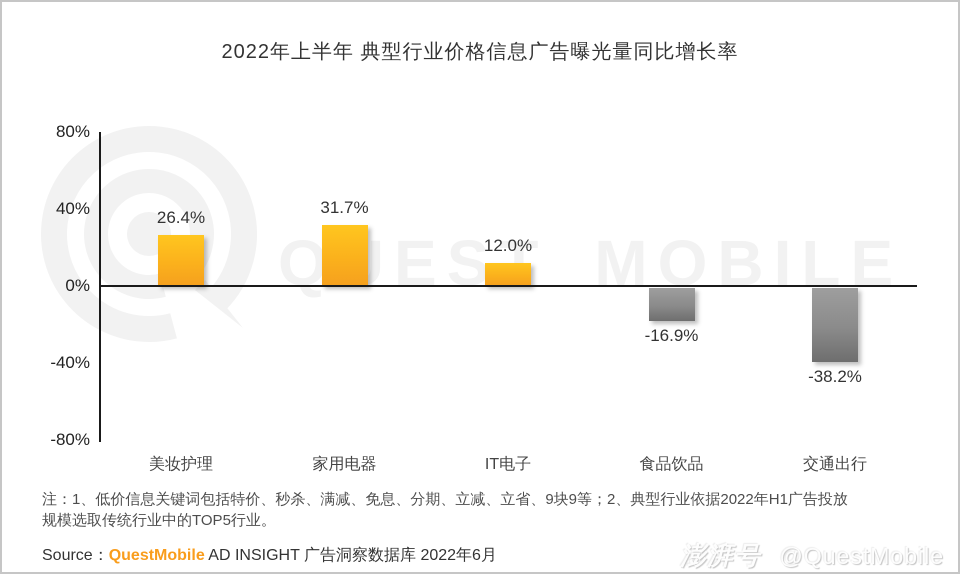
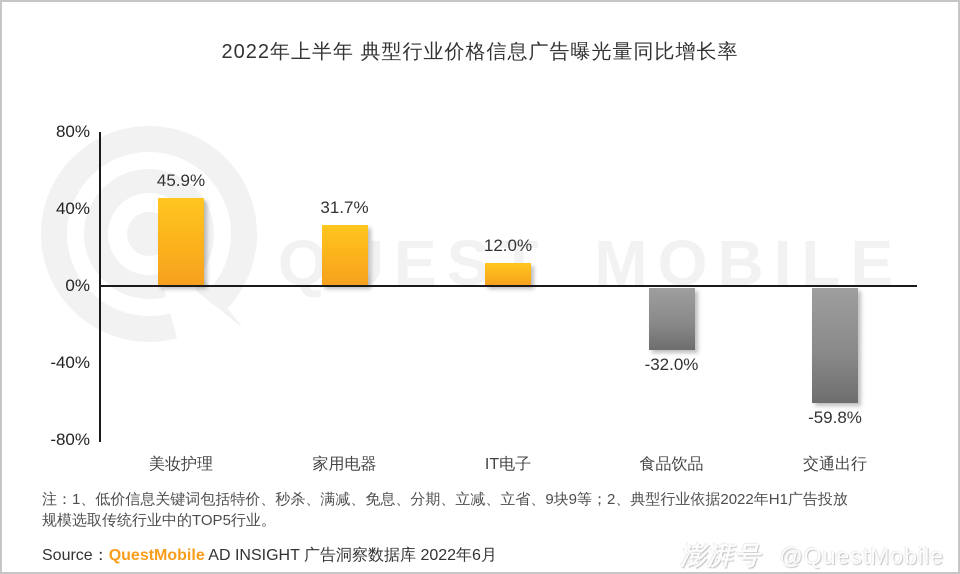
美妆护理: 26.4% -> 45.9%
食品饮品: -16.9% -> -32.0%
交通出行: -38.2% -> -59.8%
